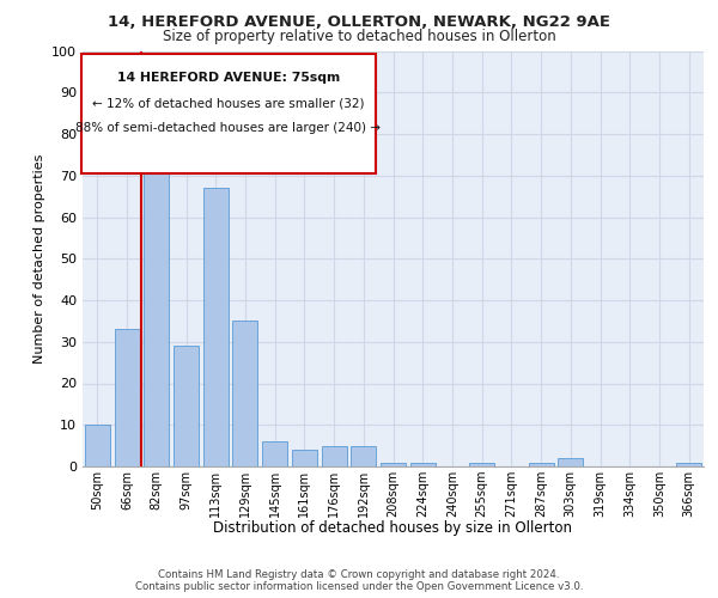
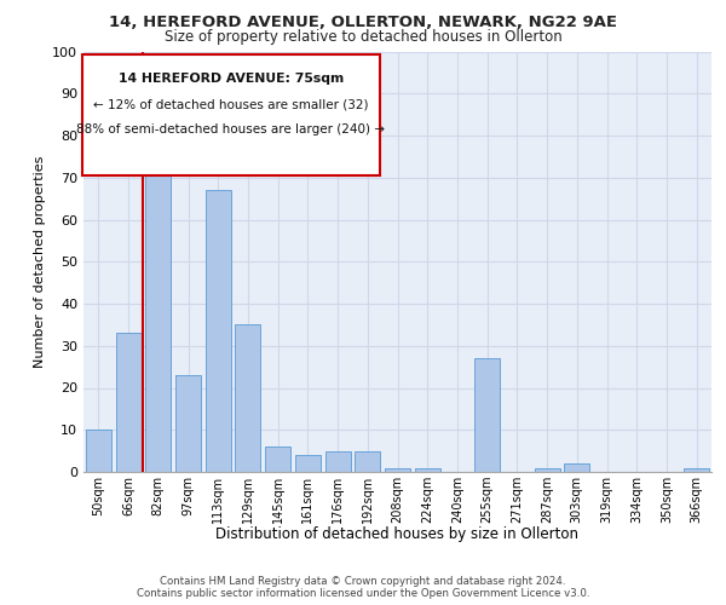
97sqm: 29 -> 23
255sqm: 1 -> 27
